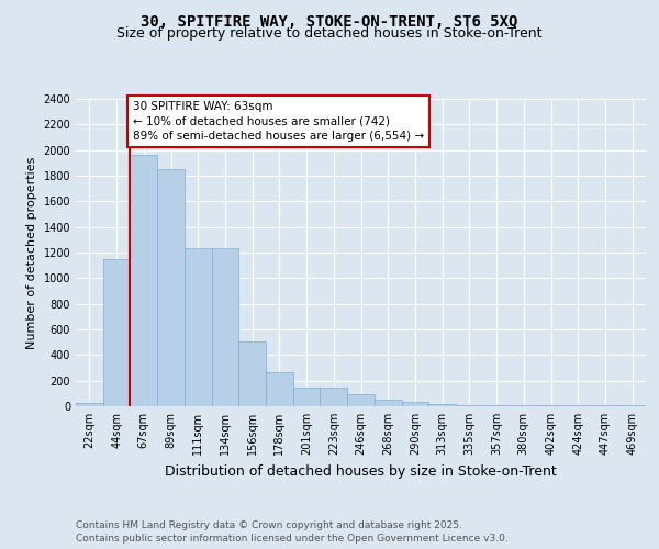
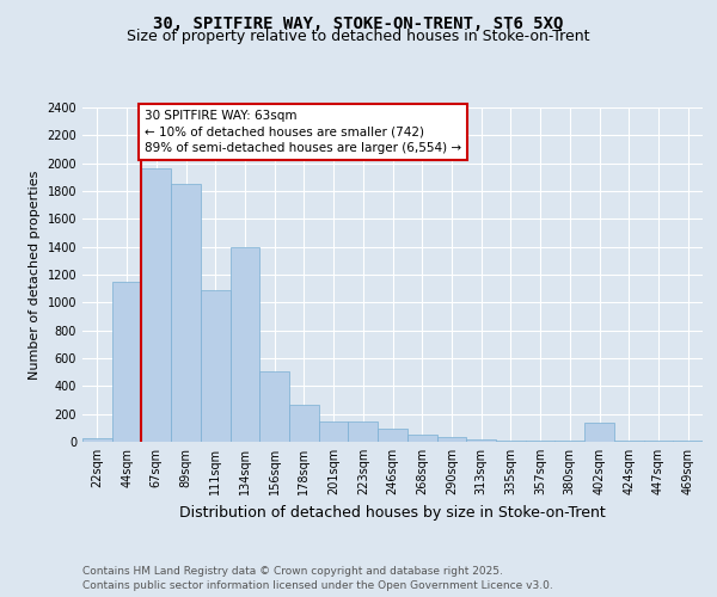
111sqm: 1230 -> 1090
134sqm: 1230 -> 1400
402sqm: 0 -> 140
